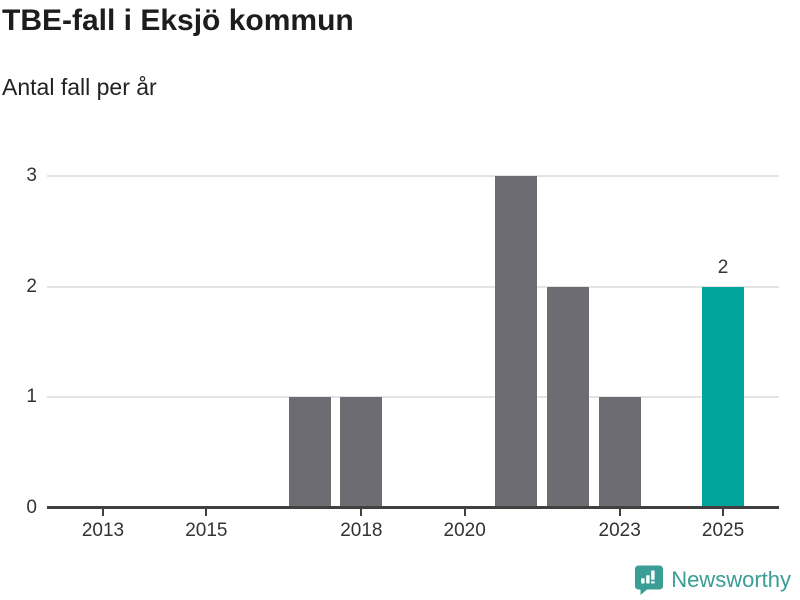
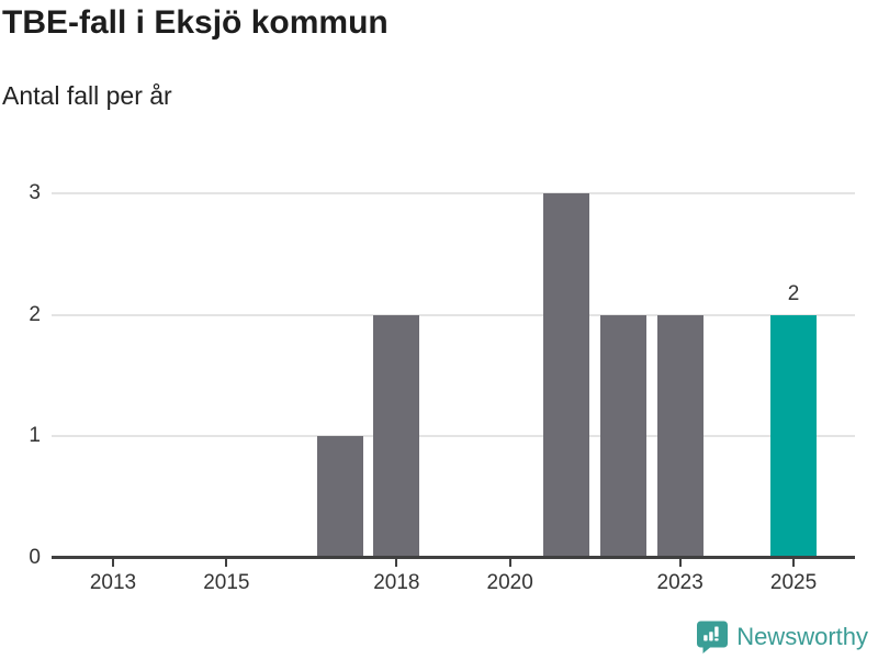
2018: 1 -> 2
2023: 1 -> 2
